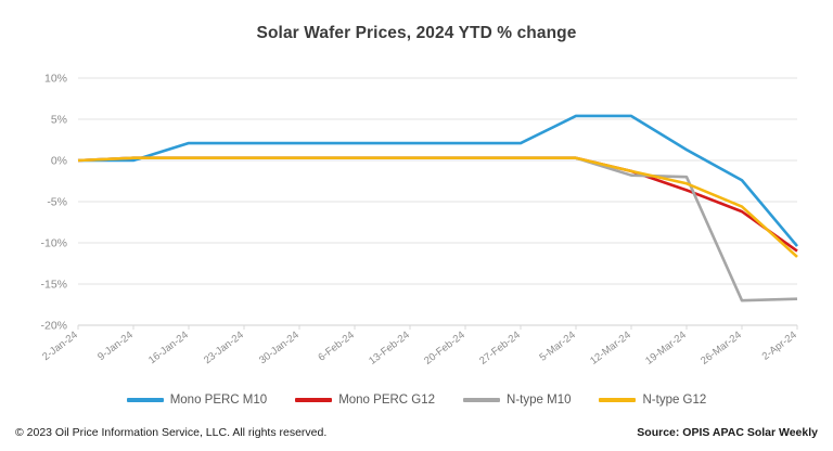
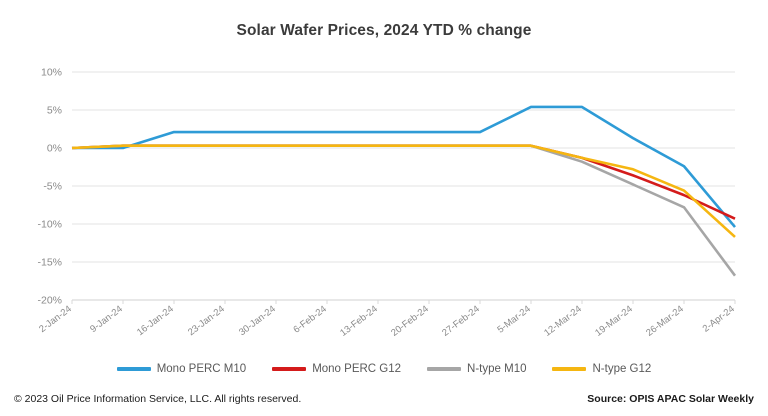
N-type M10/19-Mar-24: -2% -> -5%
N-type M10/26-Mar-24: -17% -> -8%
Mono PERC G12/2-Apr-24: -11% -> -9%
